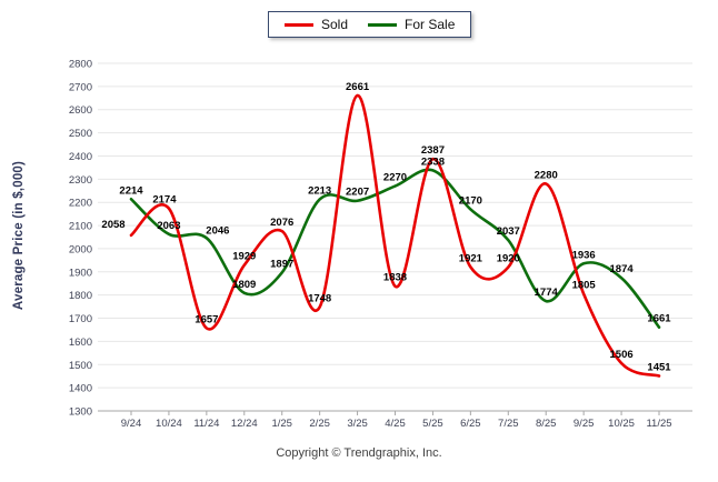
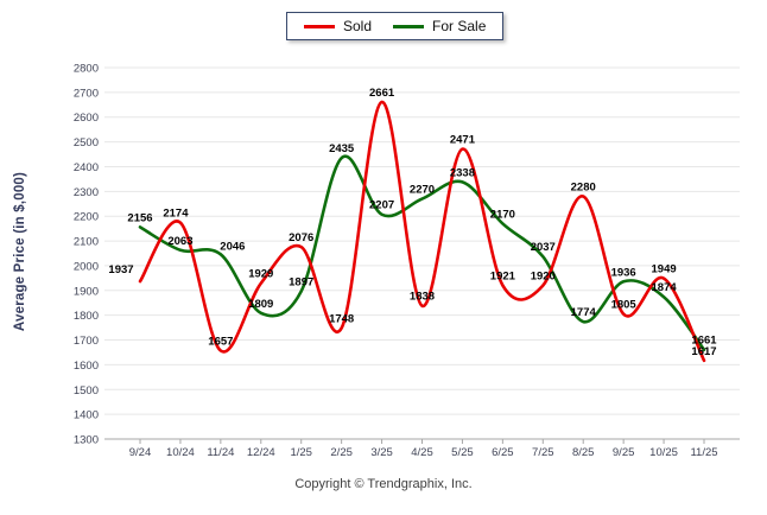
Sold/9/24: 2058 -> 1937
For Sale/9/24: 2214 -> 2156
For Sale/2/25: 2213 -> 2435
Sold/5/25: 2387 -> 2471
Sold/10/25: 1506 -> 1949
Sold/11/25: 1451 -> 1617
